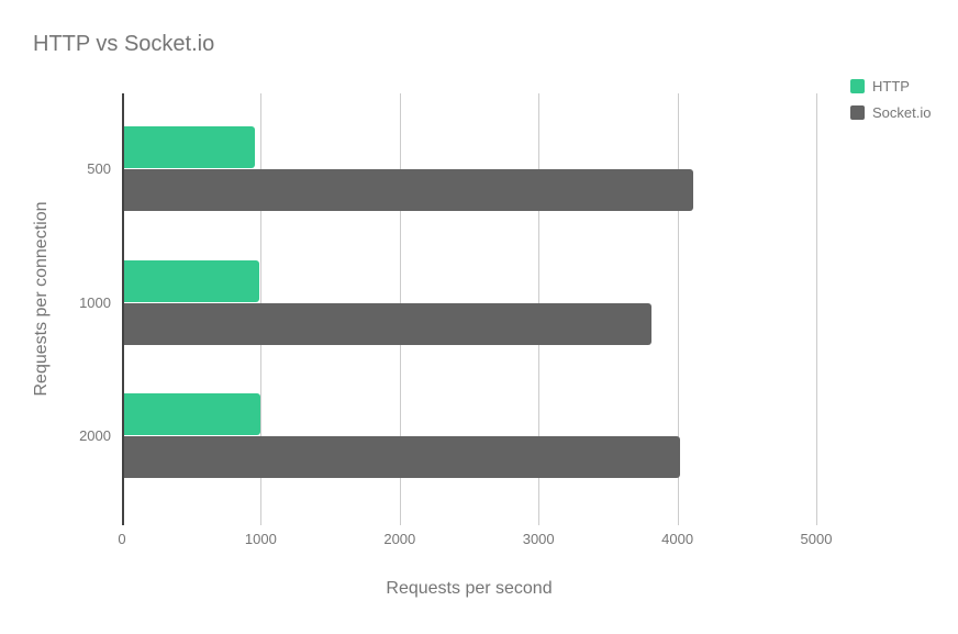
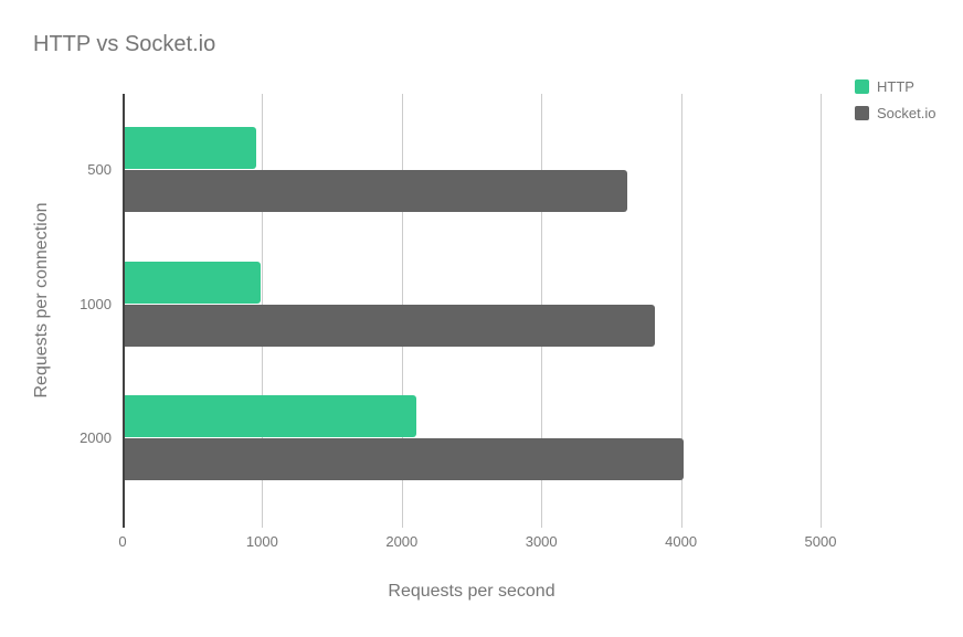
Socket.io/500: 4100 -> 3600
HTTP/2000: 980 -> 2090
